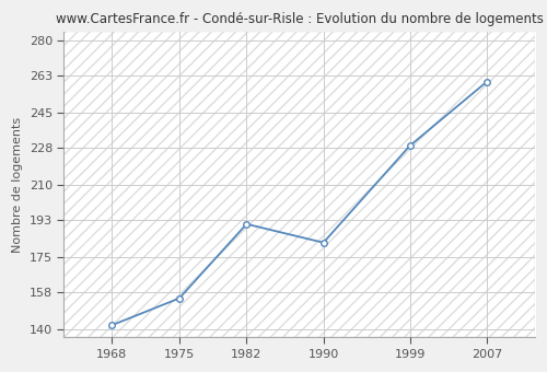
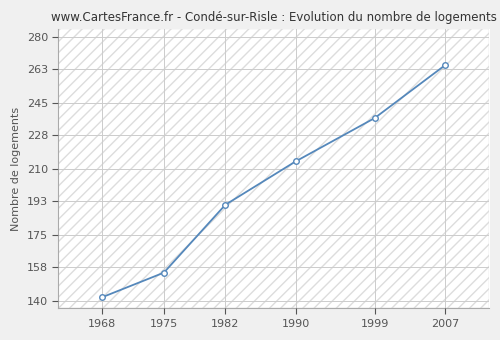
1990: 182 -> 214
1999: 229 -> 237
2007: 260 -> 265
